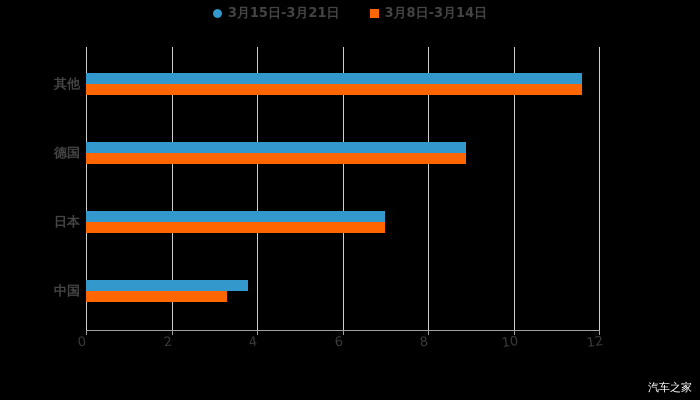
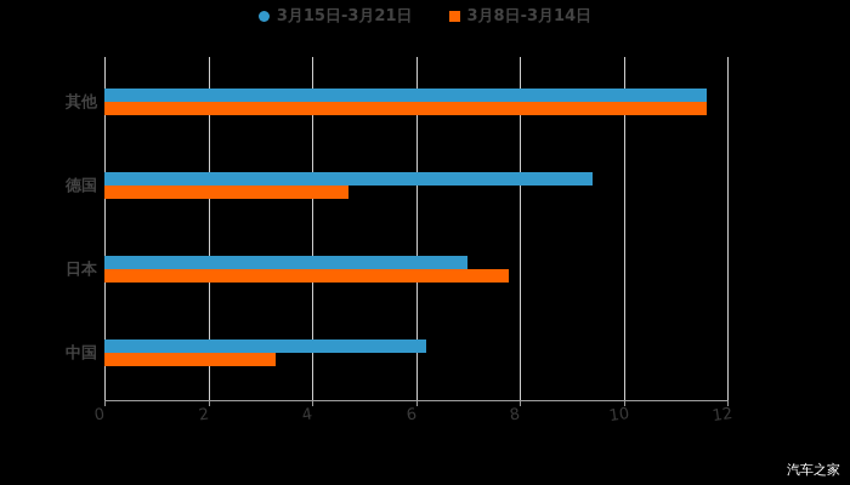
3月15日-3月21日/德国: 8.9 -> 9.4
3月8日-3月14日/德国: 8.9 -> 4.7
3月8日-3月14日/日本: 7.0 -> 7.8
3月15日-3月21日/中国: 3.8 -> 6.2
